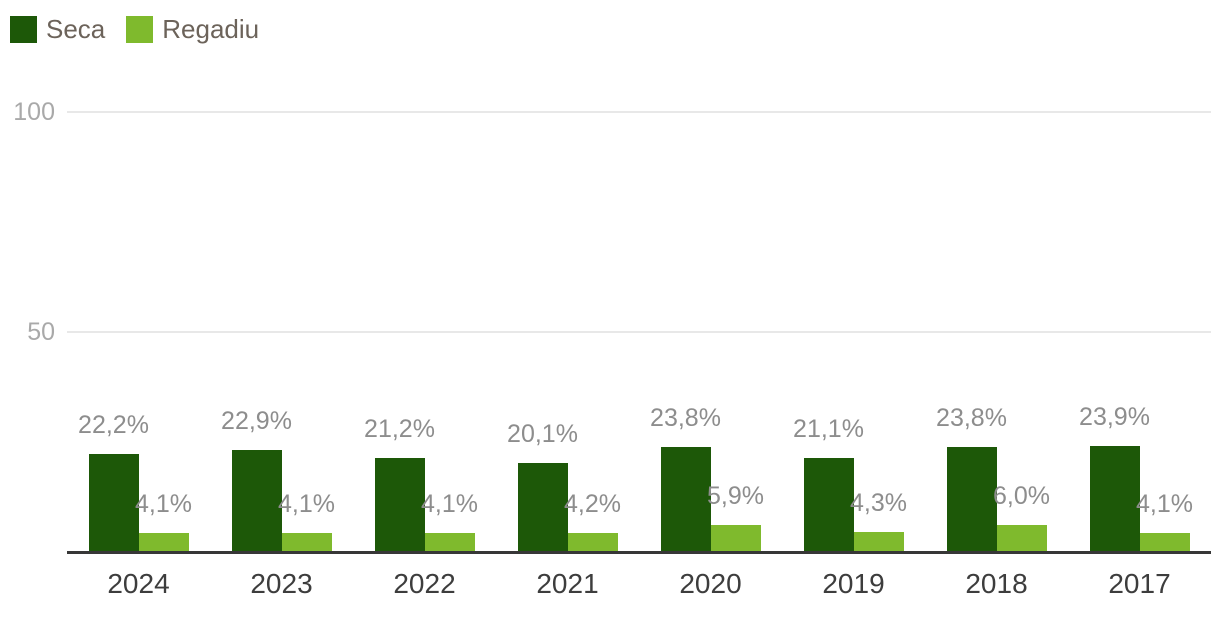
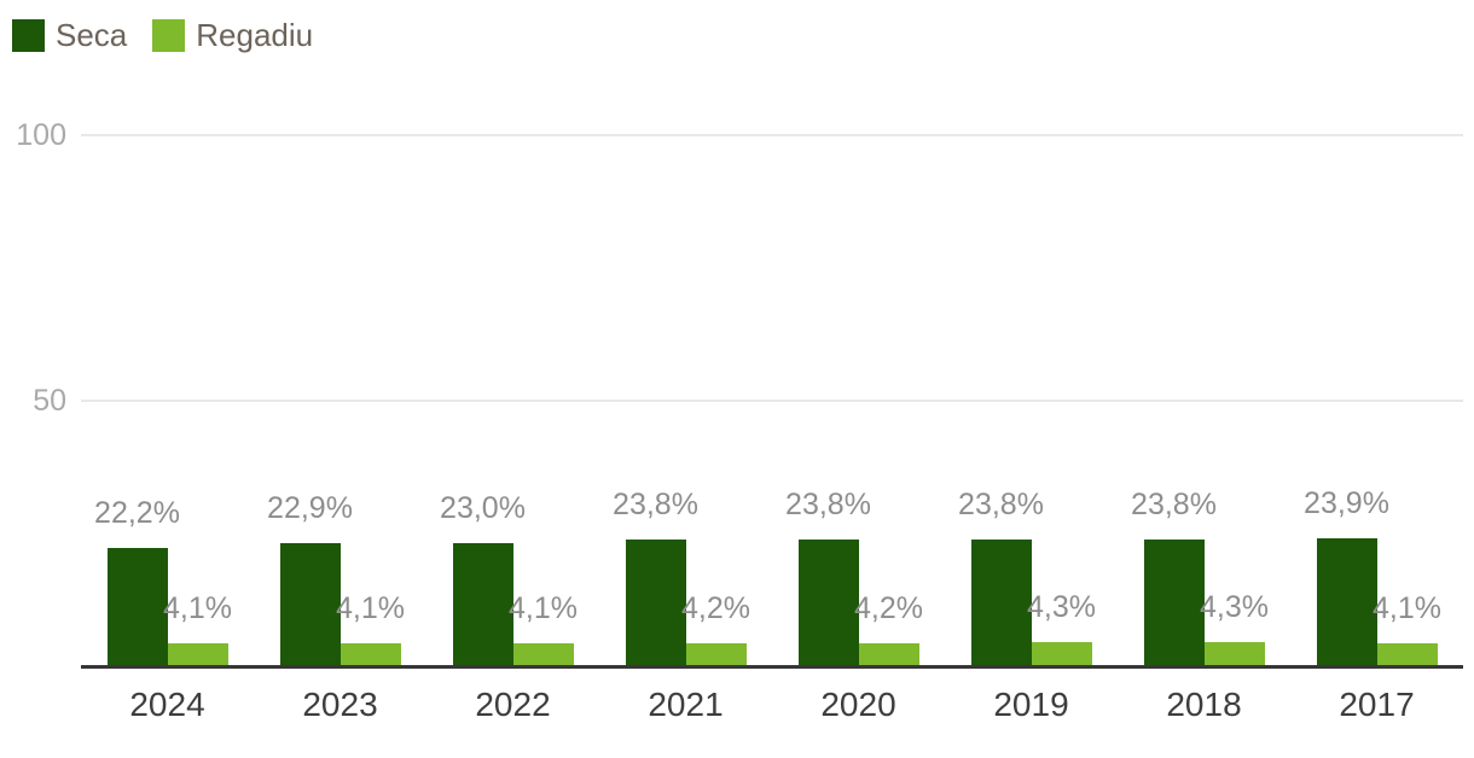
Seca/2022: 21,2% -> 23,0%
Seca/2021: 20,1% -> 23,8%
Regadiu/2020: 5,9% -> 4,2%
Seca/2019: 21,1% -> 23,8%
Regadiu/2018: 6,0% -> 4,3%
